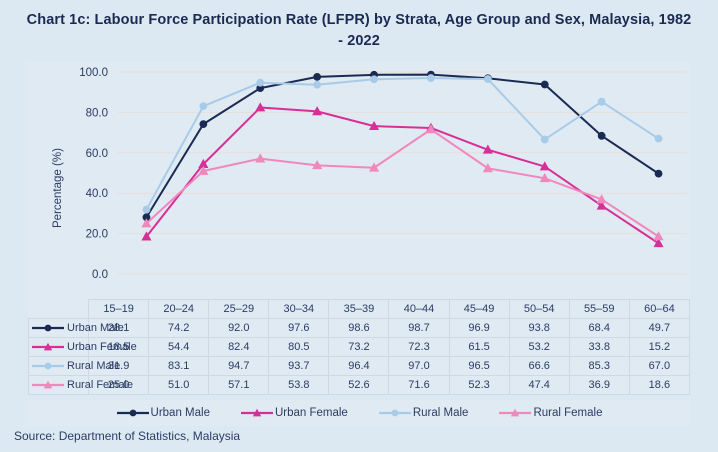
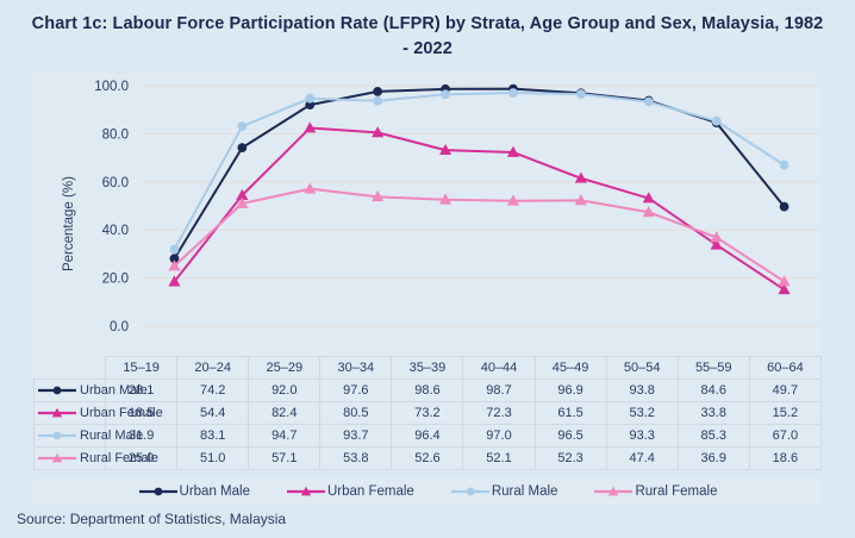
Rural Female/40–44: 71.6 -> 52.1
Rural Male/50–54: 66.6 -> 93.3
Urban Male/55–59: 68.4 -> 84.6
